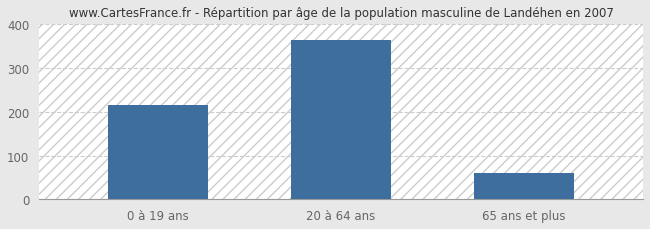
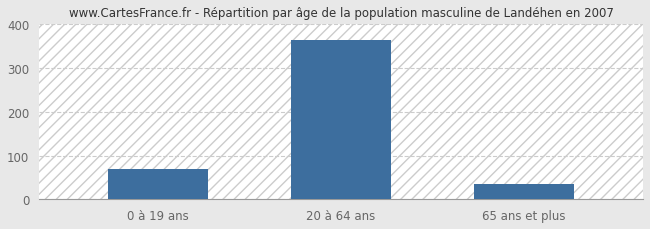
0 à 19 ans: 215 -> 70
65 ans et plus: 60 -> 35
